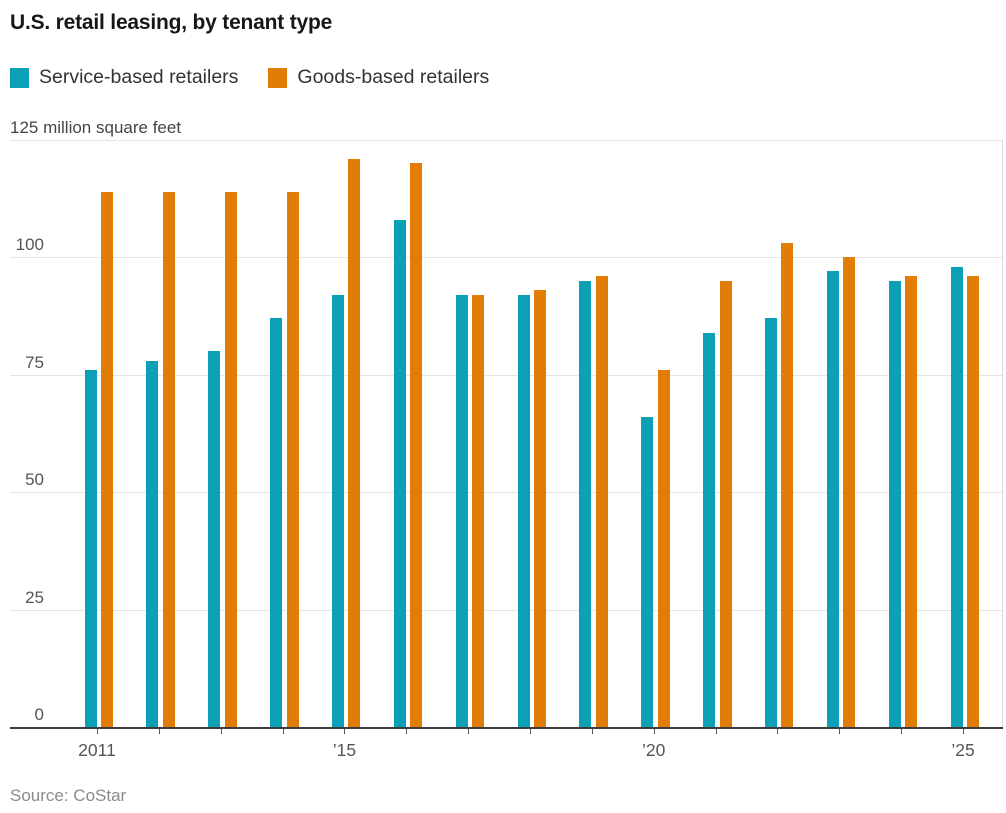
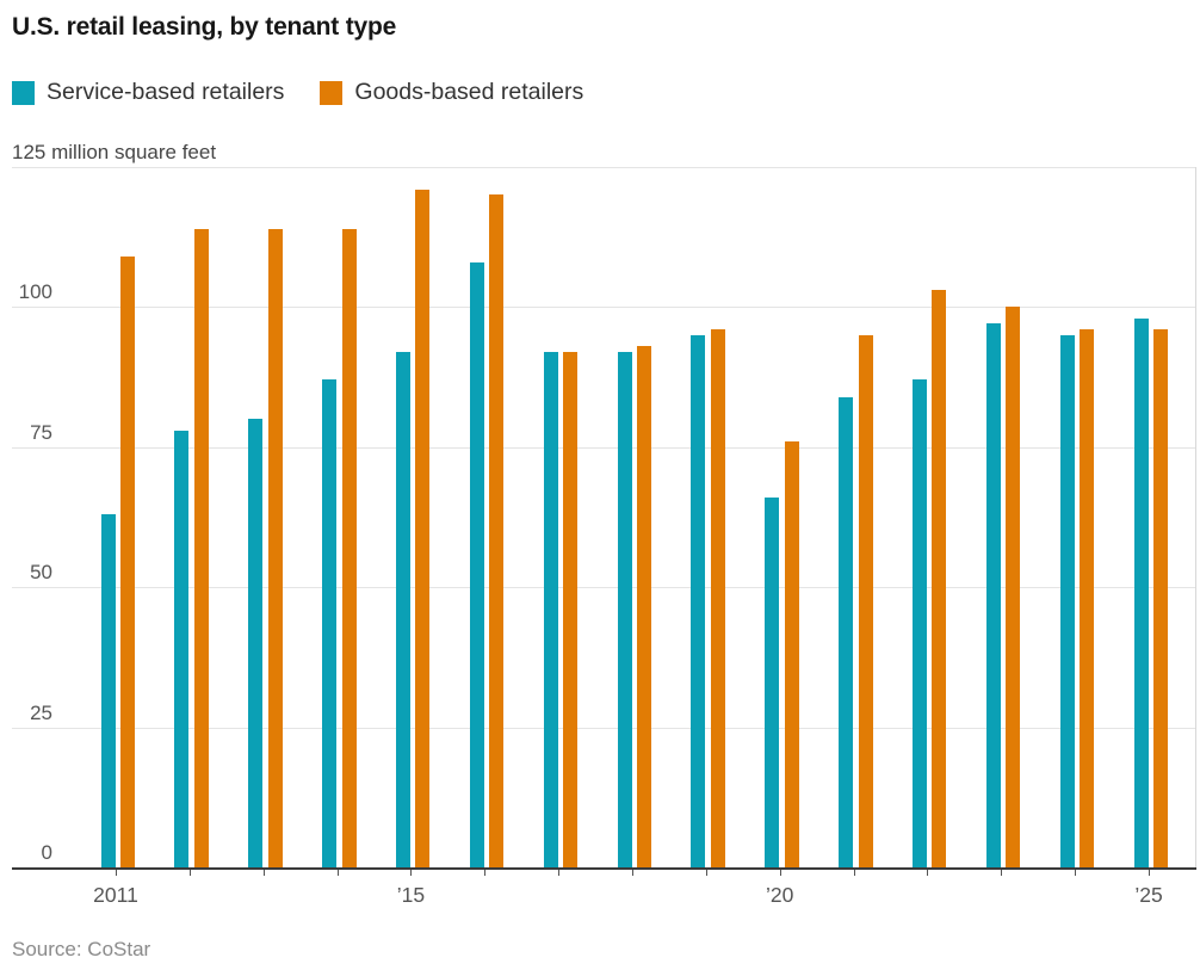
Service-based retailers/2011: 76 -> 63
Goods-based retailers/2011: 114 -> 109
